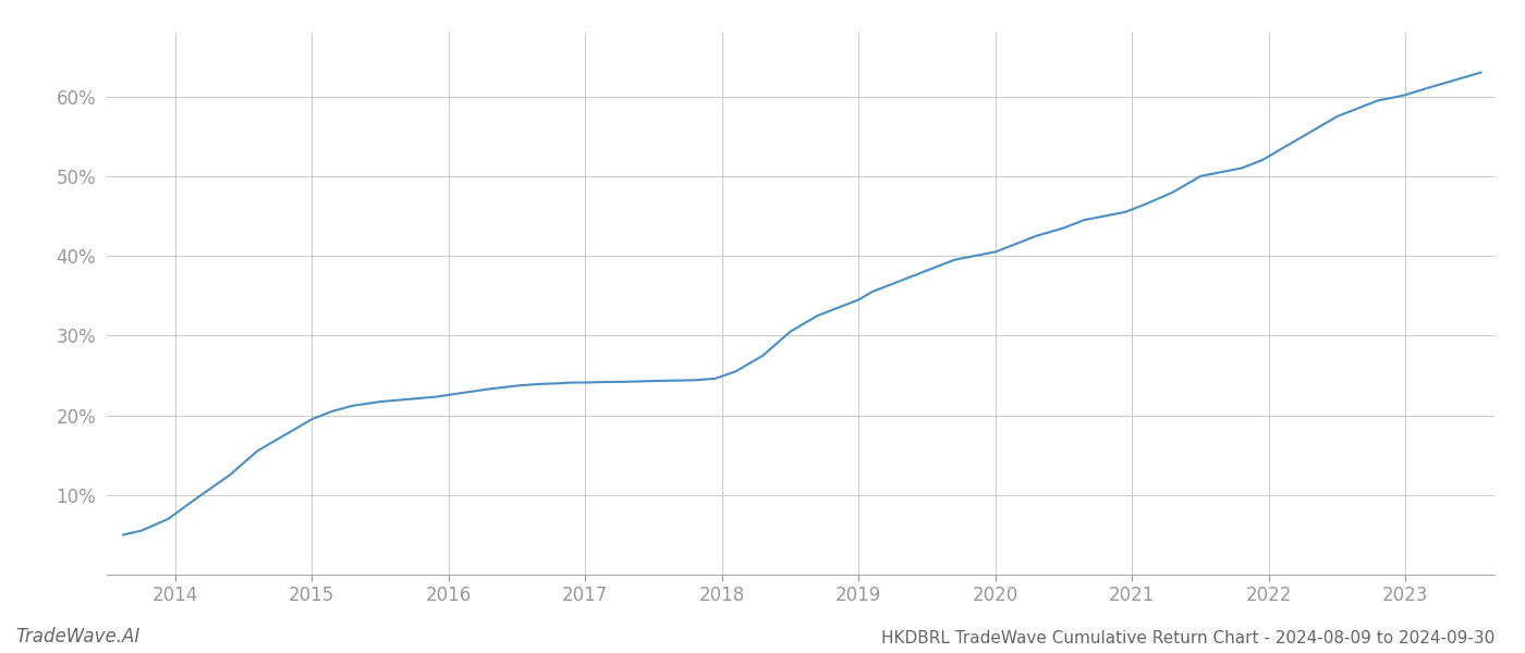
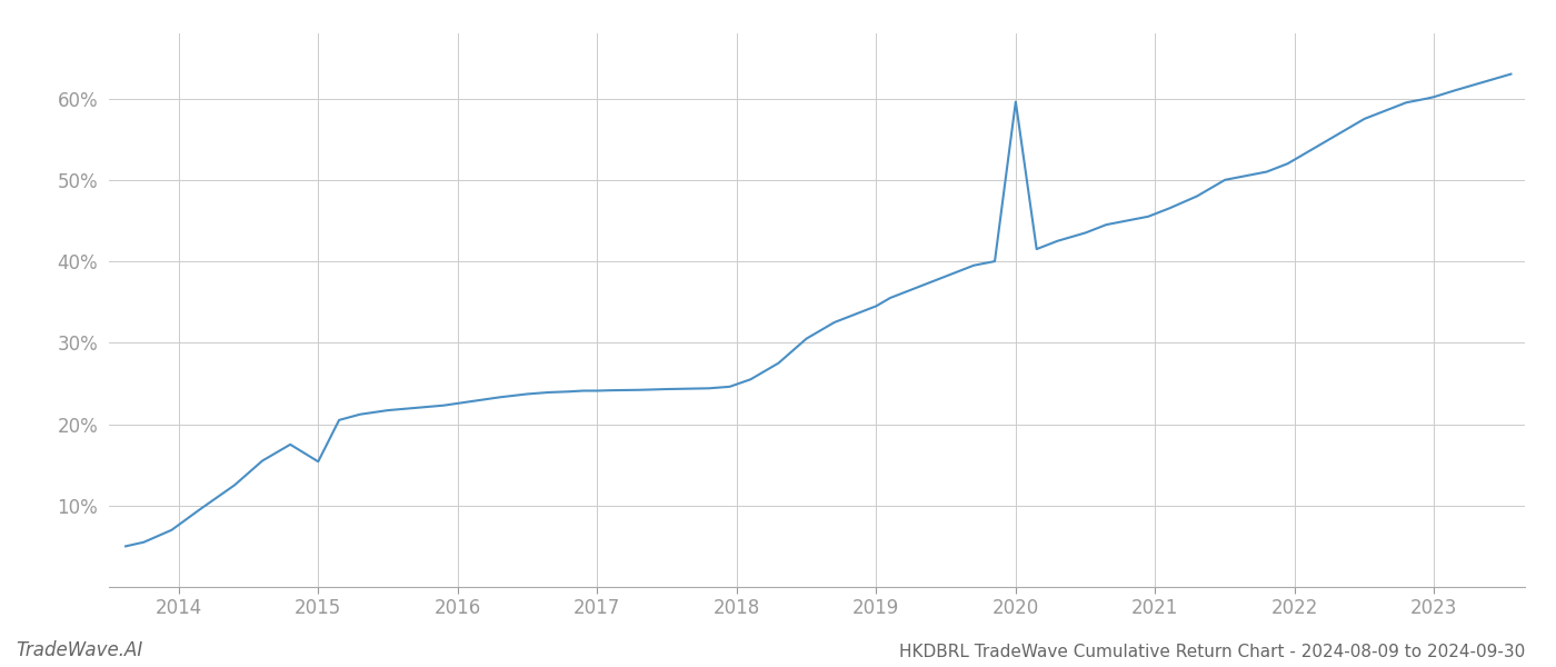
2015: 19.5% -> 15.4%
2020: 40.5% -> 59.6%
